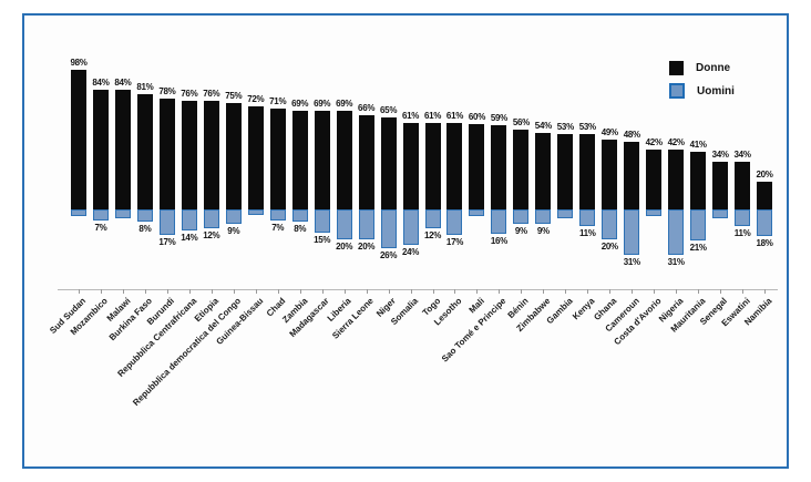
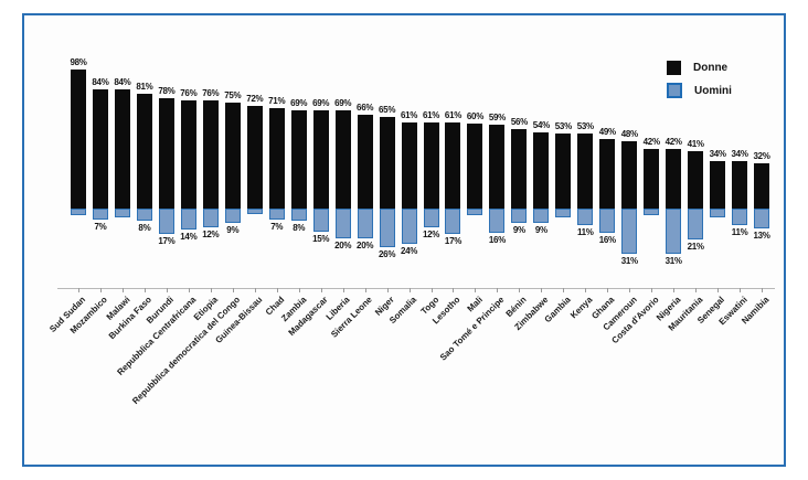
Uomini/Ghana: 20% -> 16%
Donne/Namibia: 20% -> 32%
Uomini/Namibia: 18% -> 13%
